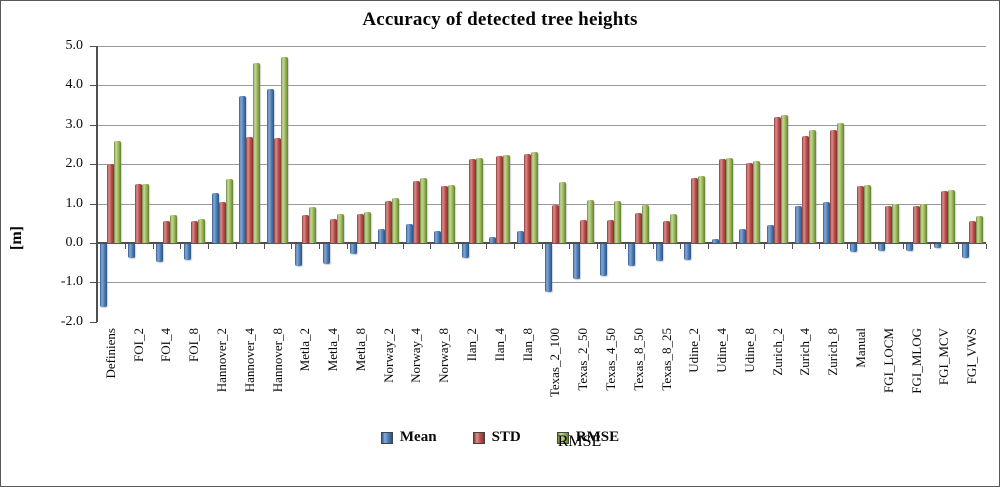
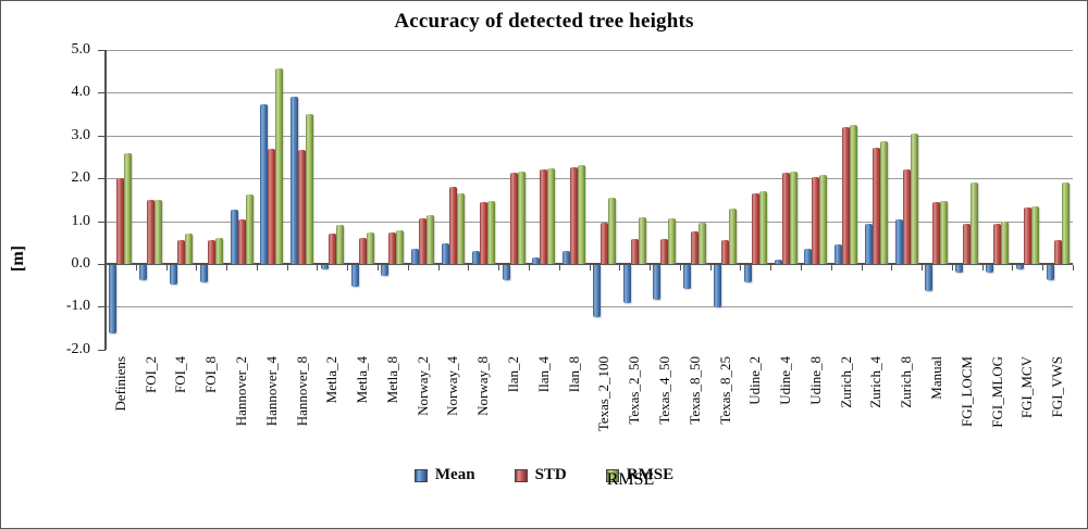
RMSE/Hannover_8: 4.7 -> 3.5
Mean/Metla_2: -0.6 -> -0.1
STD/Norway_4: 1.6 -> 1.8
Mean/Texas_8_25: -0.4 -> -1.0
RMSE/Texas_8_25: 0.7 -> 1.3
STD/Zurich_8: 2.9 -> 2.2
Mean/Manual: -0.2 -> -0.6
RMSE/FGI_LOCM: 1.0 -> 1.9
RMSE/FGI_VWS: 0.7 -> 1.9
